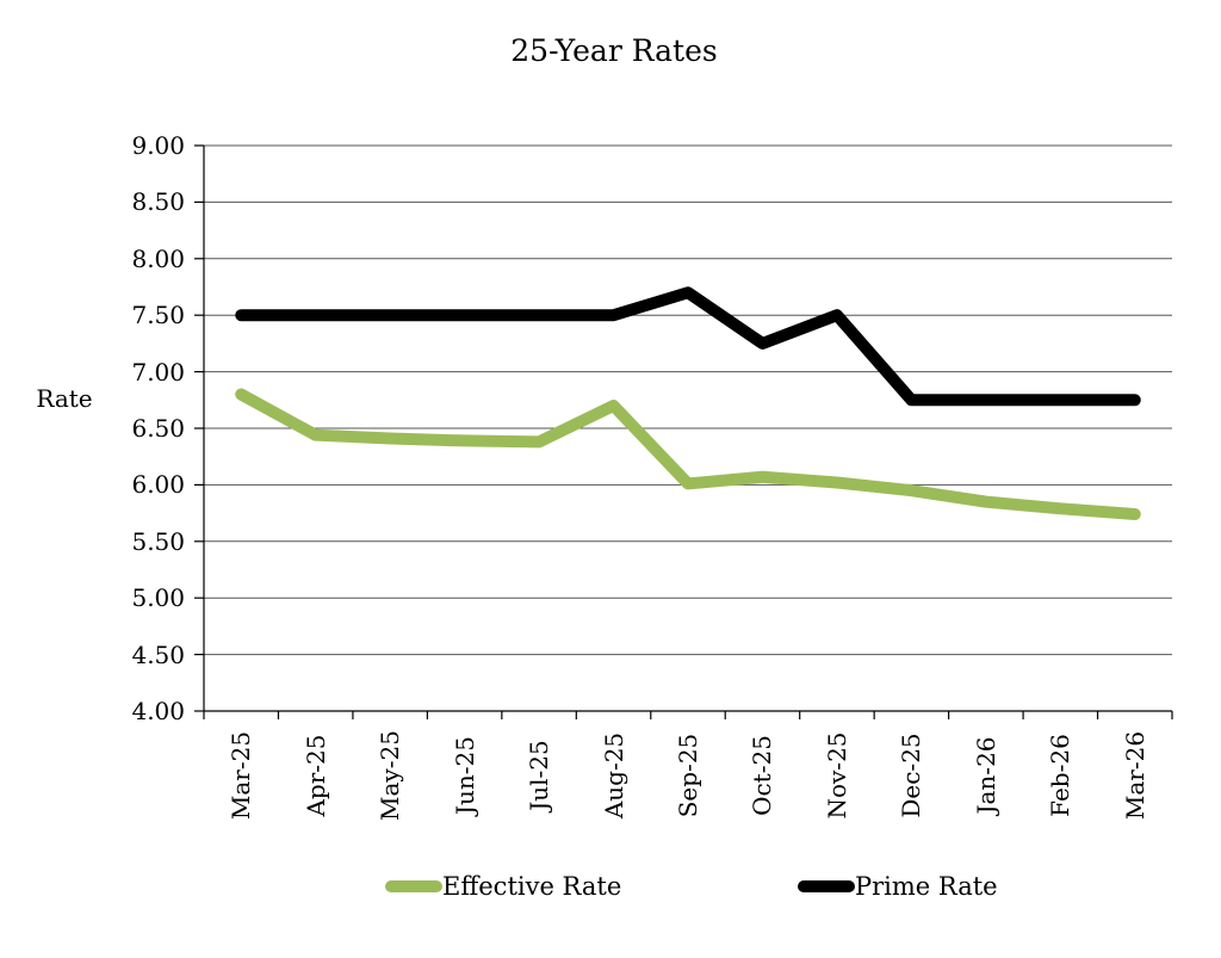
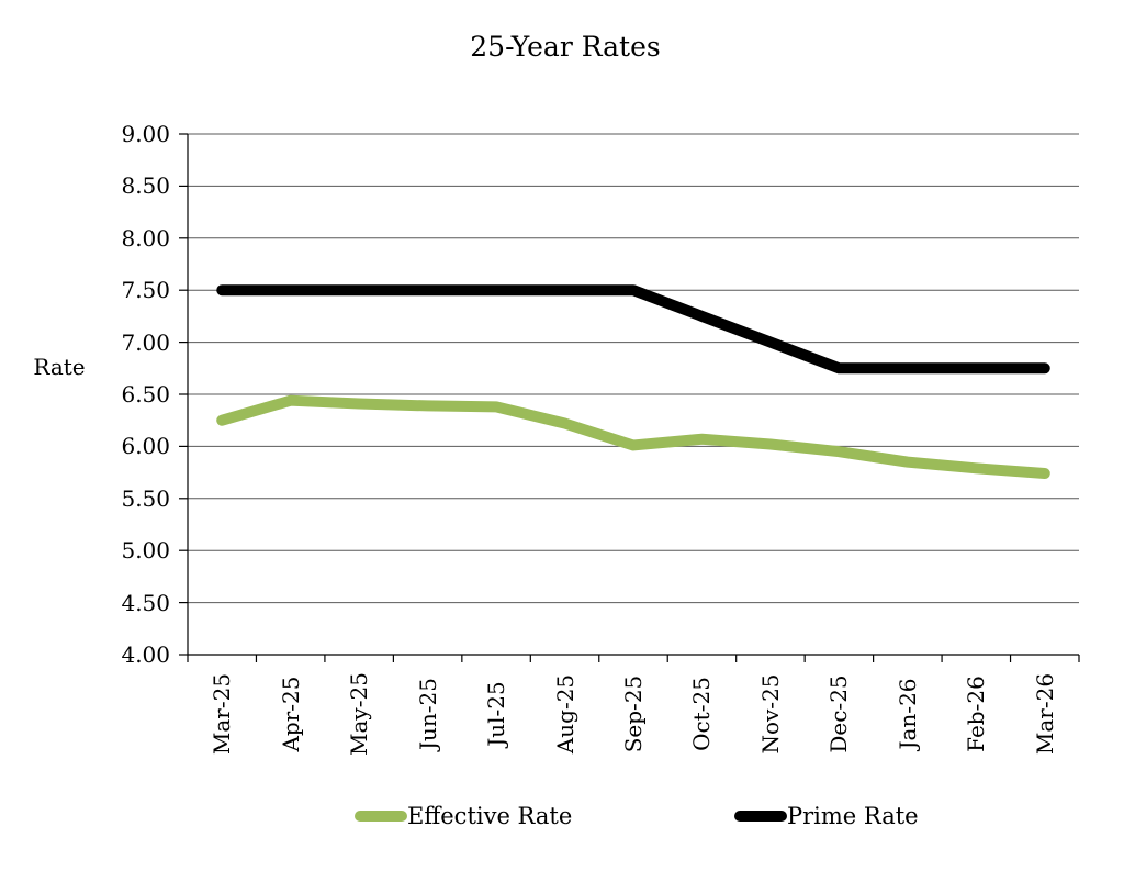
Effective Rate/Mar-25: 6.8 -> 6.2
Effective Rate/Aug-25: 6.7 -> 6.2
Prime Rate/Sep-25: 7.7 -> 7.5
Prime Rate/Nov-25: 7.5 -> 7.0
